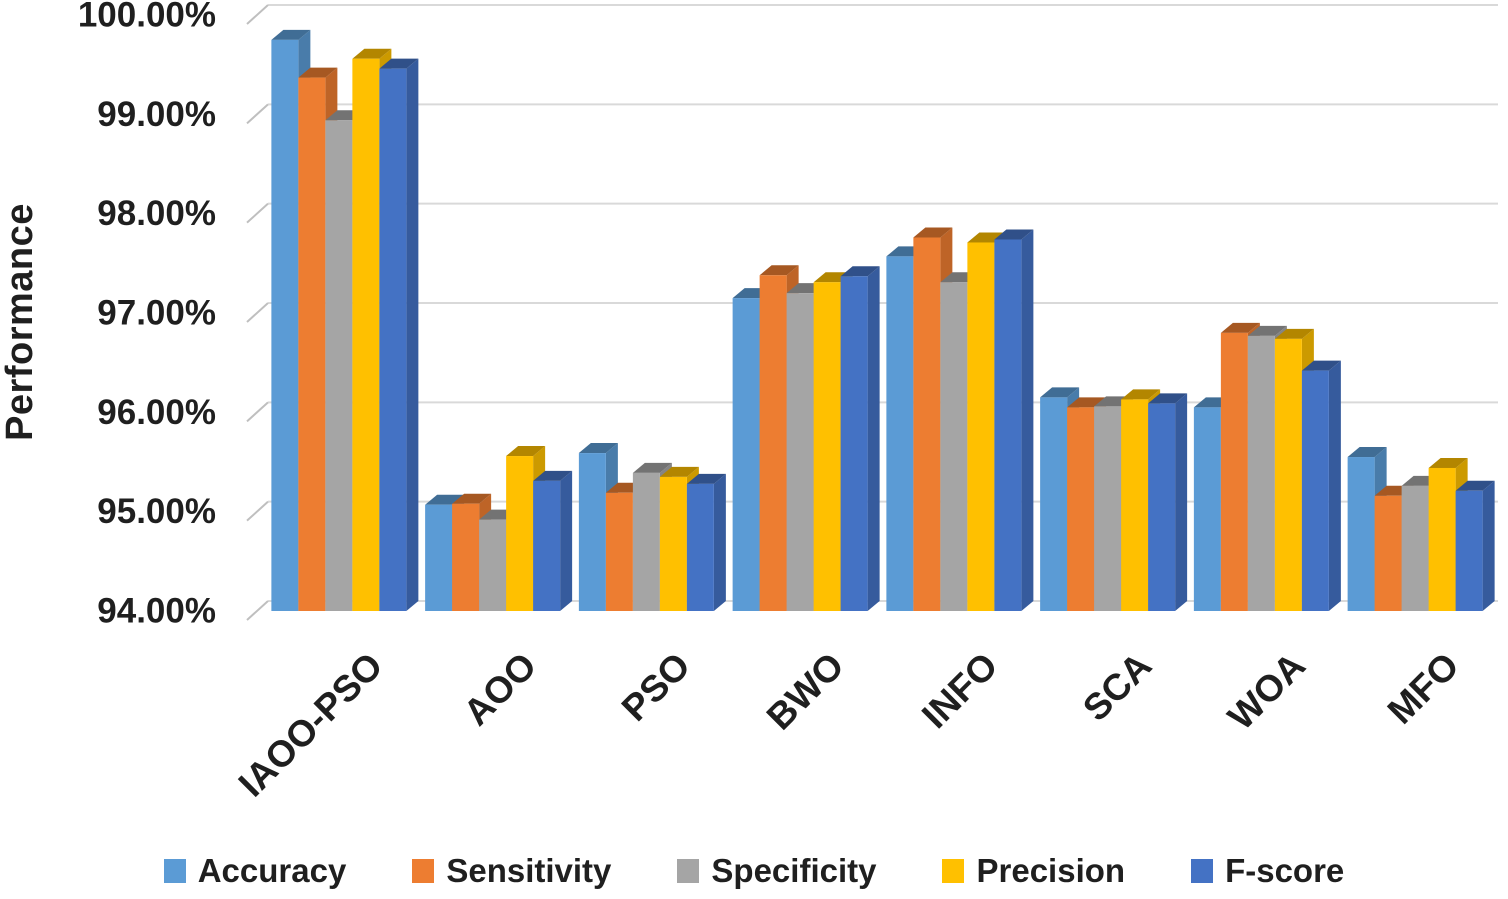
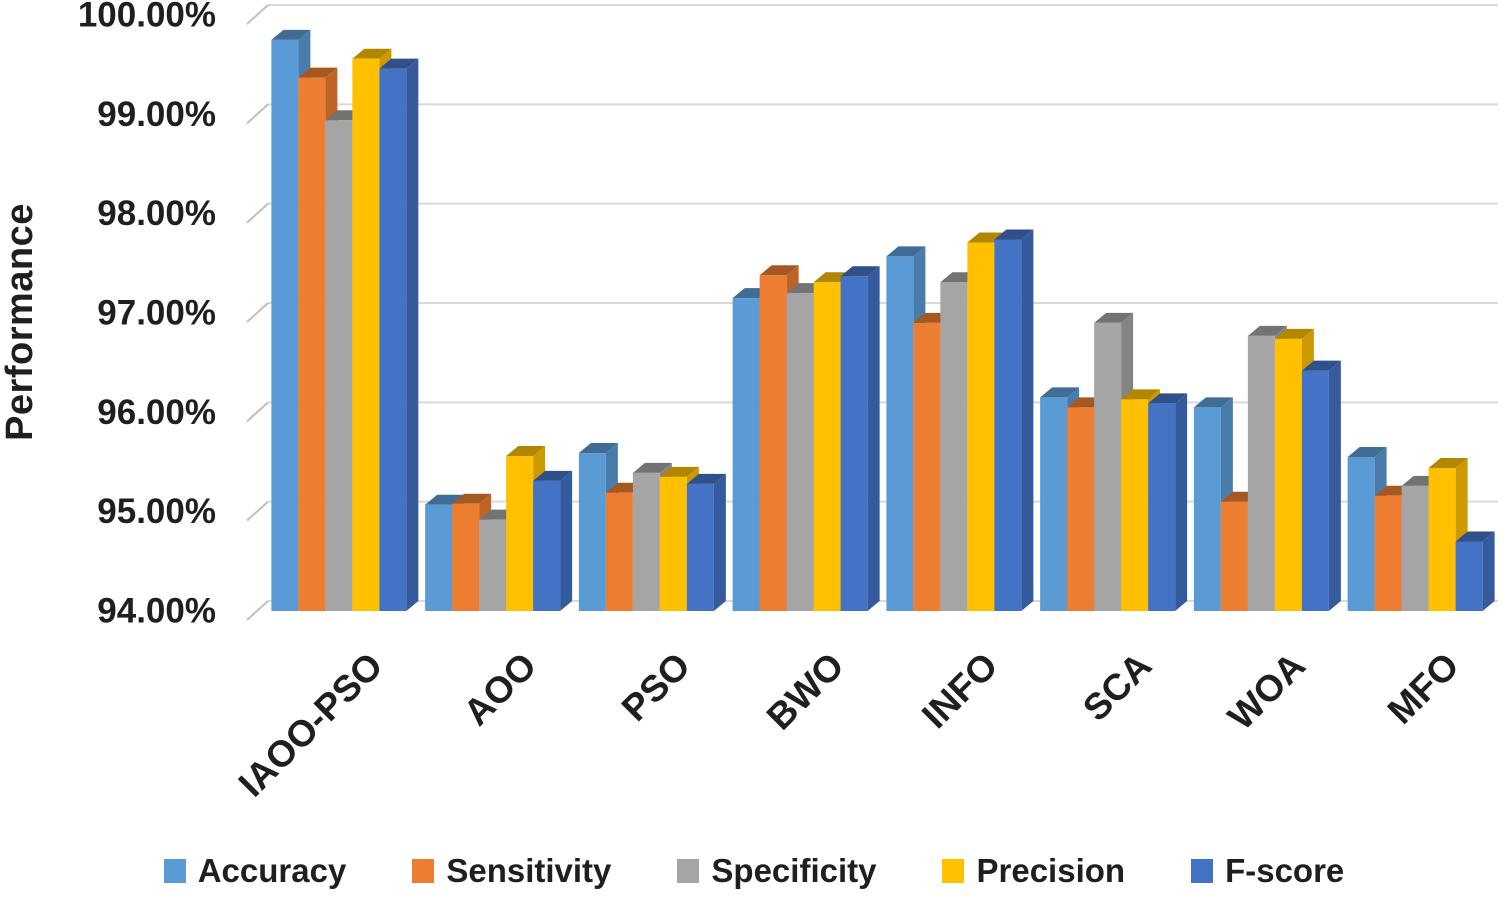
Sensitivity/INFO: 97.8% -> 96.9%
Specificity/SCA: 96.1% -> 96.9%
Sensitivity/WOA: 96.8% -> 95.1%
F-score/MFO: 95.2% -> 94.7%
